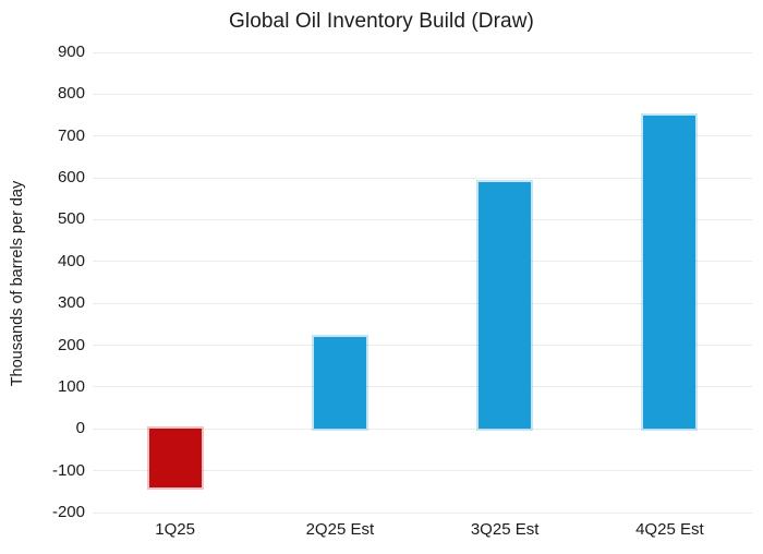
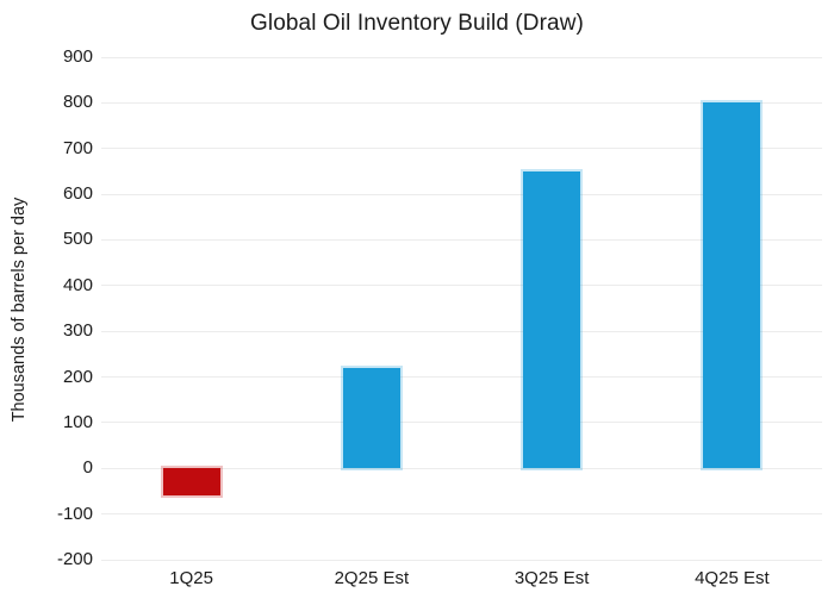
1Q25: -140 -> -60
3Q25 Est: 590 -> 650
4Q25 Est: 750 -> 800
